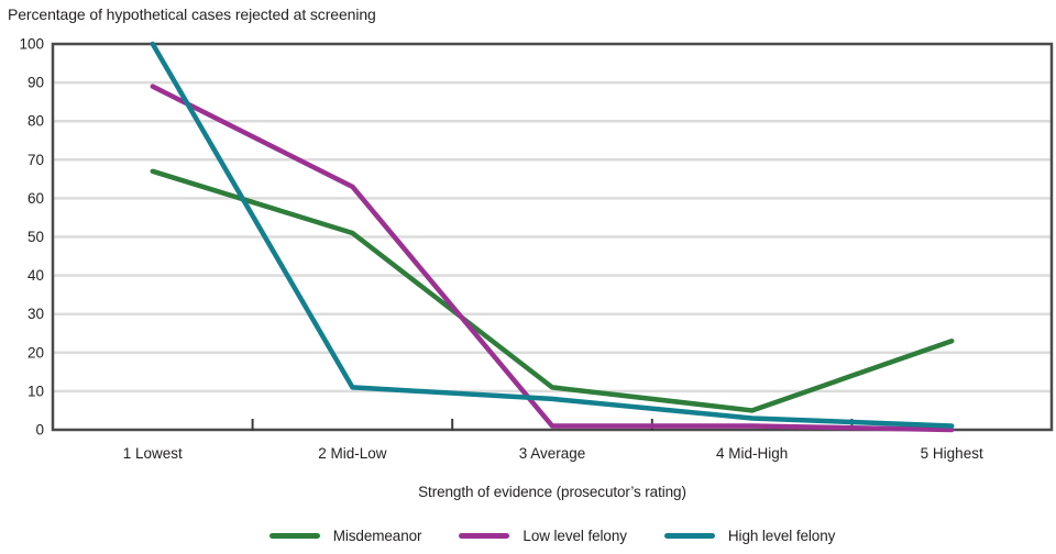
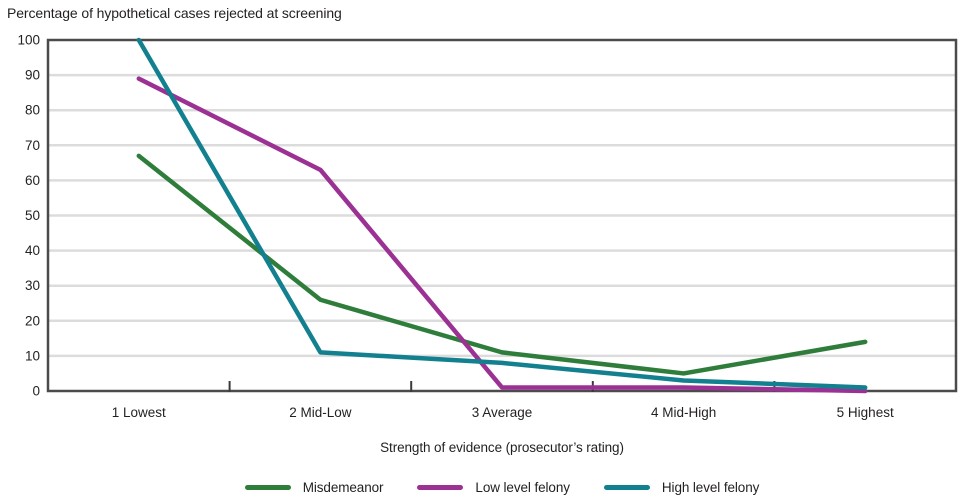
Misdemeanor/2 Mid-Low: 51 -> 26
Misdemeanor/5 Highest: 23 -> 14
